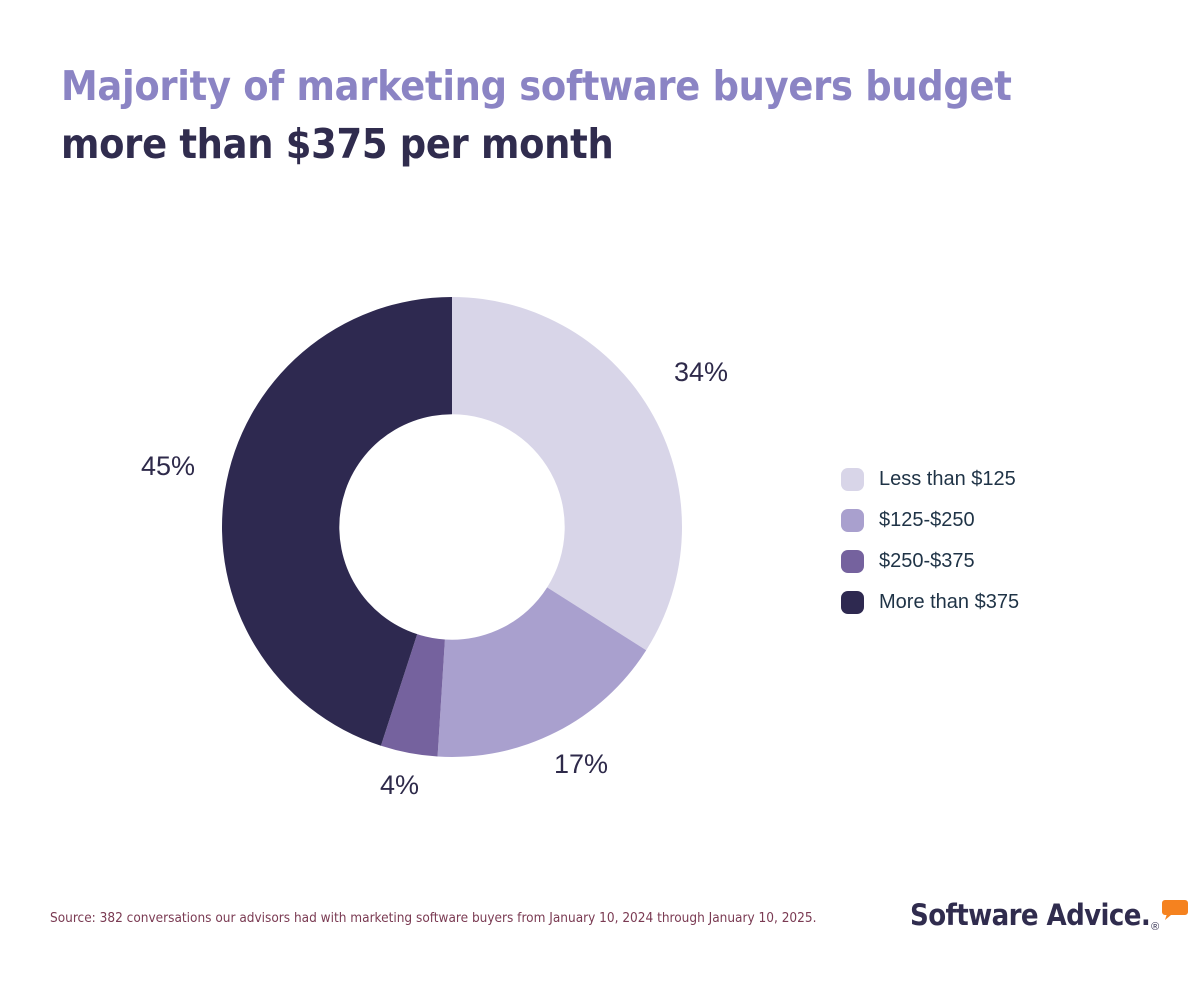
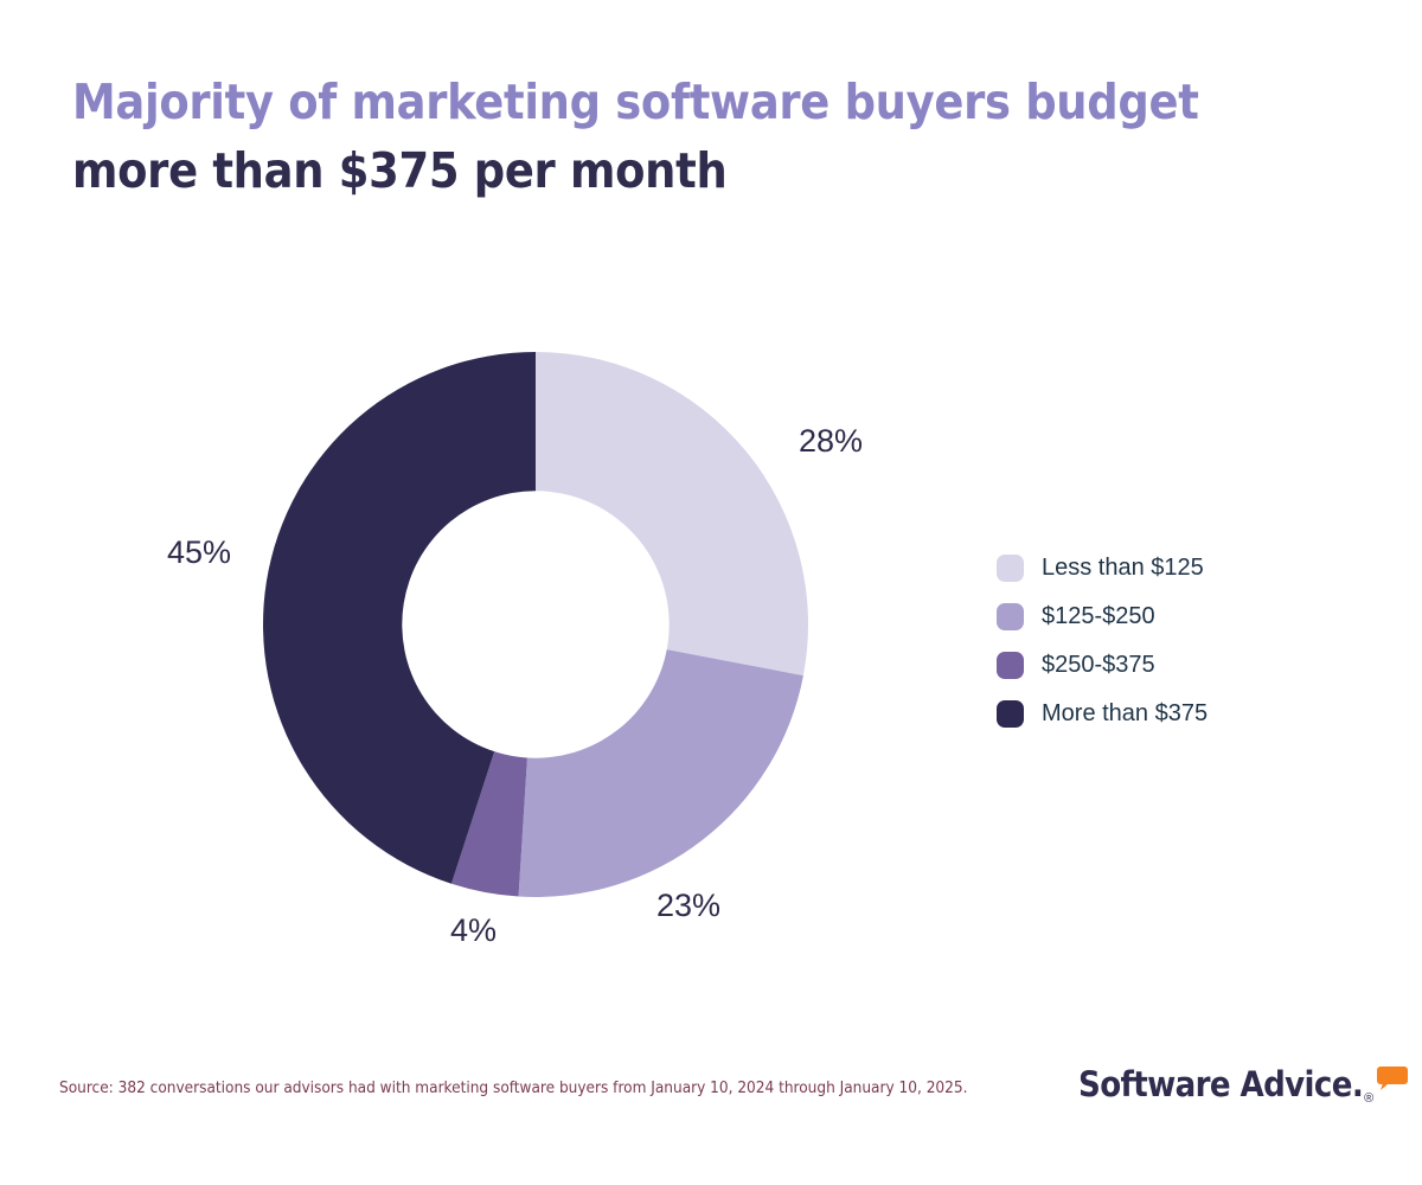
Less than $125: 34% -> 28%
$125-$250: 17% -> 23%
